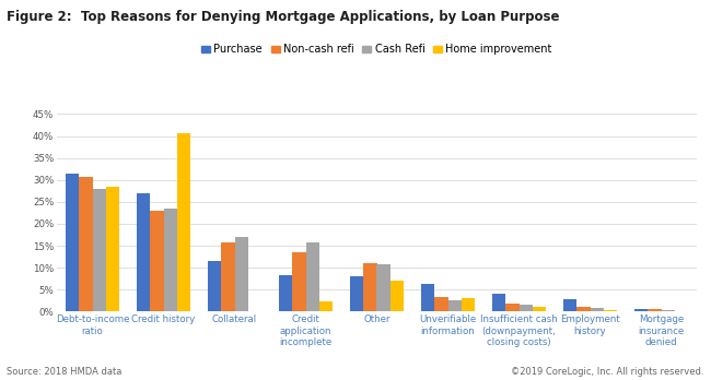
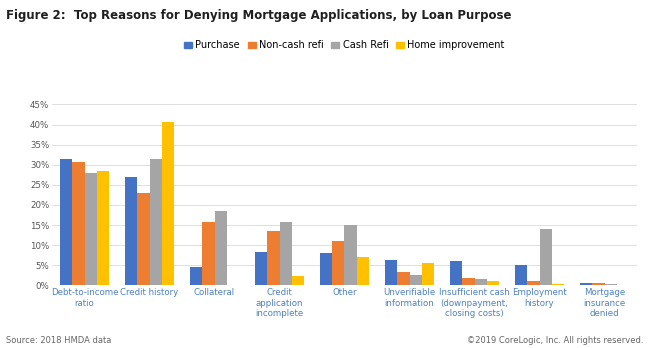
Cash Refi/Credit history: 23.5% -> 31.5%
Purchase/Collateral: 11.5% -> 4.5%
Cash Refi/Collateral: 17.0% -> 18.5%
Cash Refi/Other: 10.7% -> 15.0%
Home improvement/Unverifiable information: 3.0% -> 5.5%
Purchase/Insufficient cash (downpayment, closing costs): 4.0% -> 6.0%
Purchase/Employment history: 2.8% -> 5.0%
Cash Refi/Employment history: 0.9% -> 14.0%
